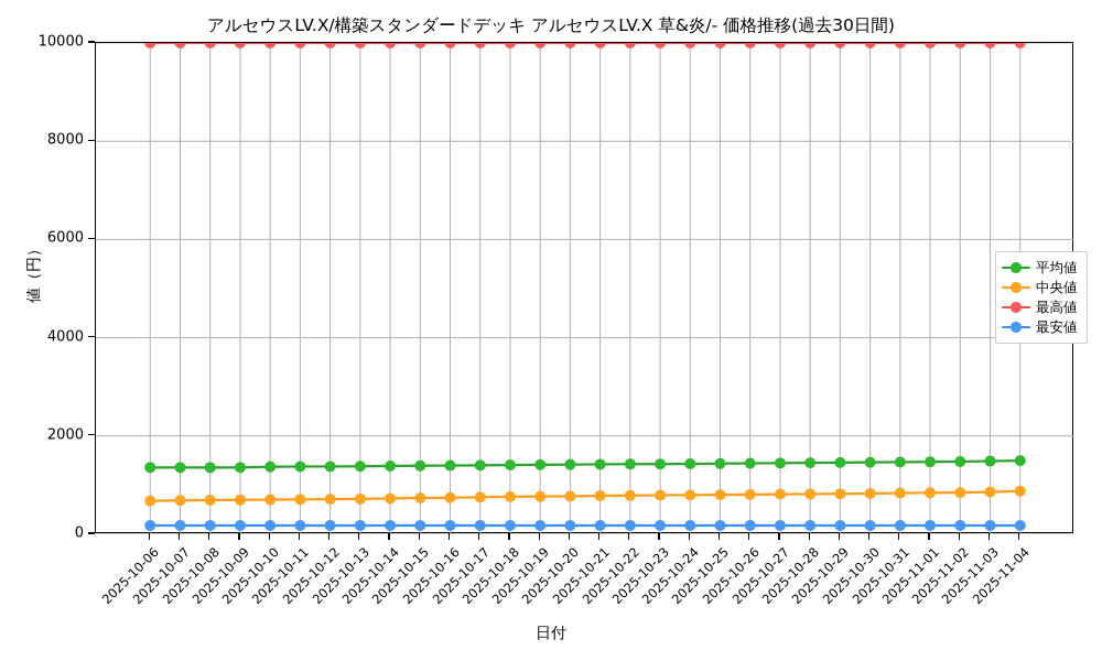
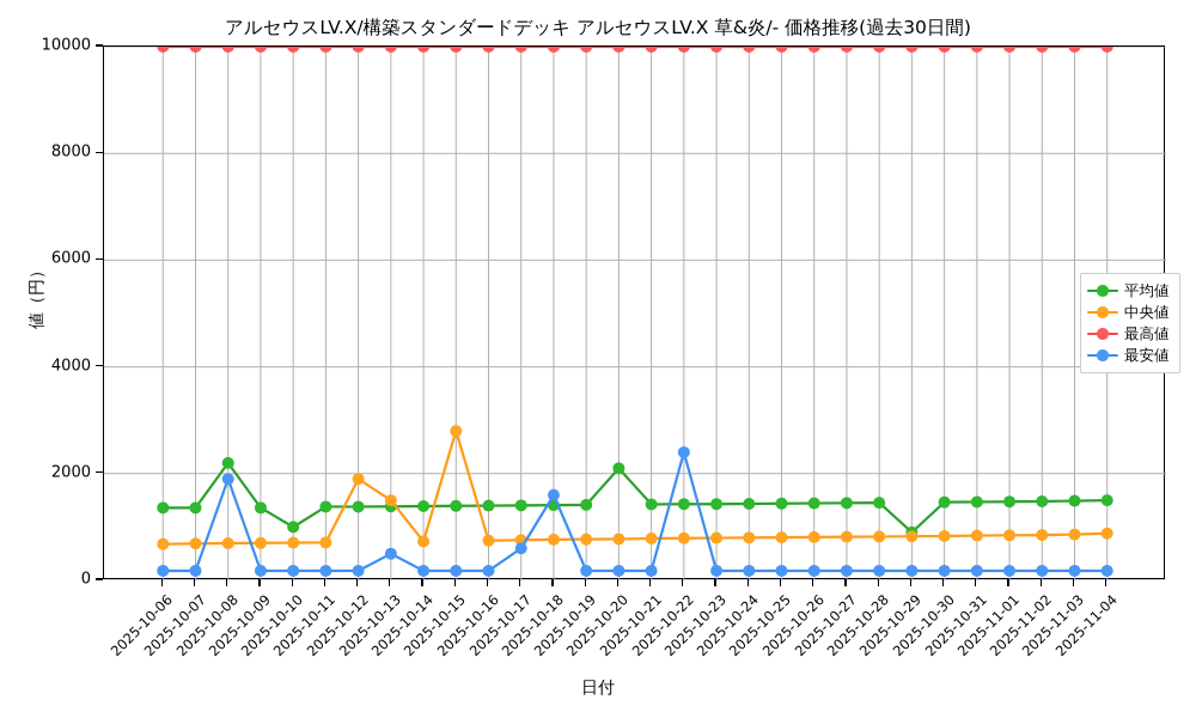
平均値/2025-10-08: 1400 -> 2200
最安値/2025-10-08: 200 -> 1900
平均値/2025-10-10: 1400 -> 1000
中央値/2025-10-12: 700 -> 1900
中央値/2025-10-13: 700 -> 1500
最安値/2025-10-13: 200 -> 500
中央値/2025-10-15: 700 -> 2800
最安値/2025-10-17: 200 -> 600
最安値/2025-10-18: 200 -> 1600
平均値/2025-10-20: 1400 -> 2100
最安値/2025-10-22: 200 -> 2400
平均値/2025-10-29: 1500 -> 900
